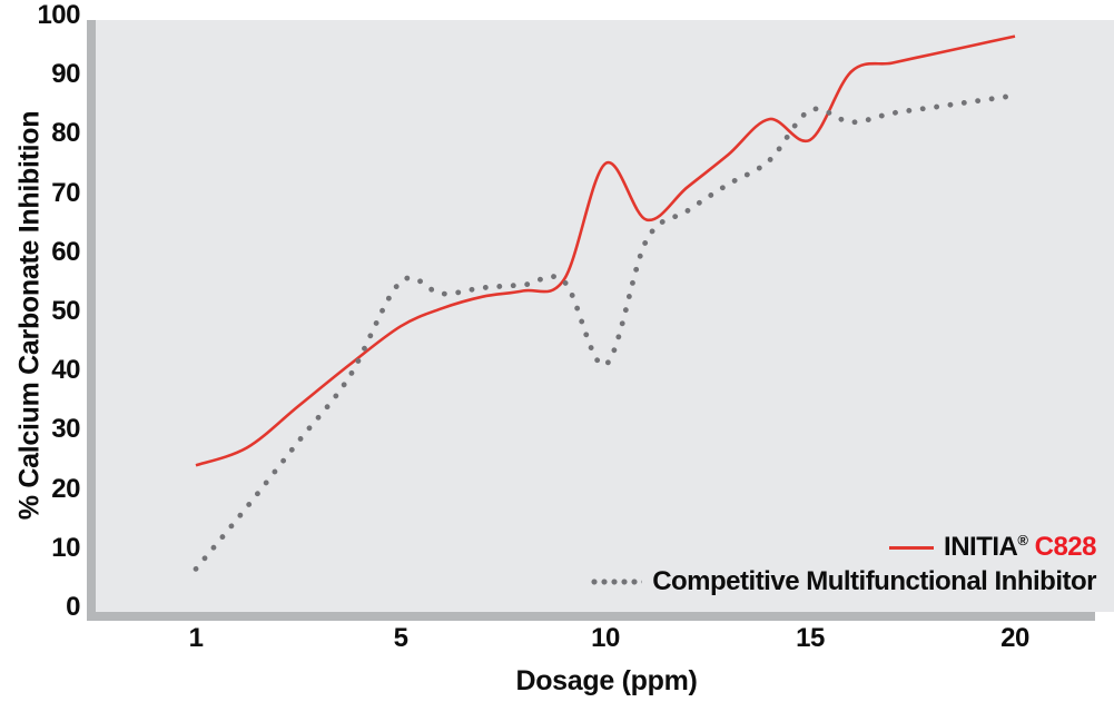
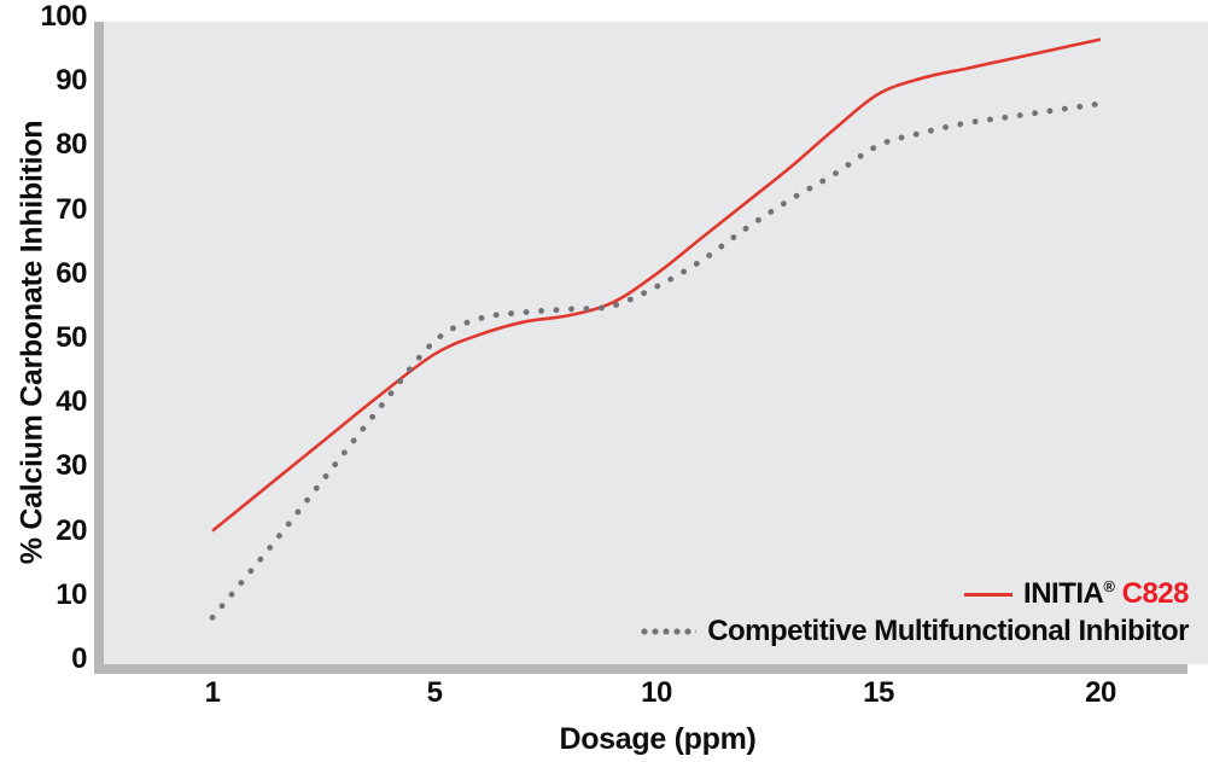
INITIA® C828/1: 24 -> 20
Competitive Multifunctional Inhibitor/5: 55 -> 50
INITIA® C828/10: 75 -> 60
Competitive Multifunctional Inhibitor/10: 41 -> 58
INITIA® C828/15: 79 -> 88
Competitive Multifunctional Inhibitor/15: 84 -> 80
